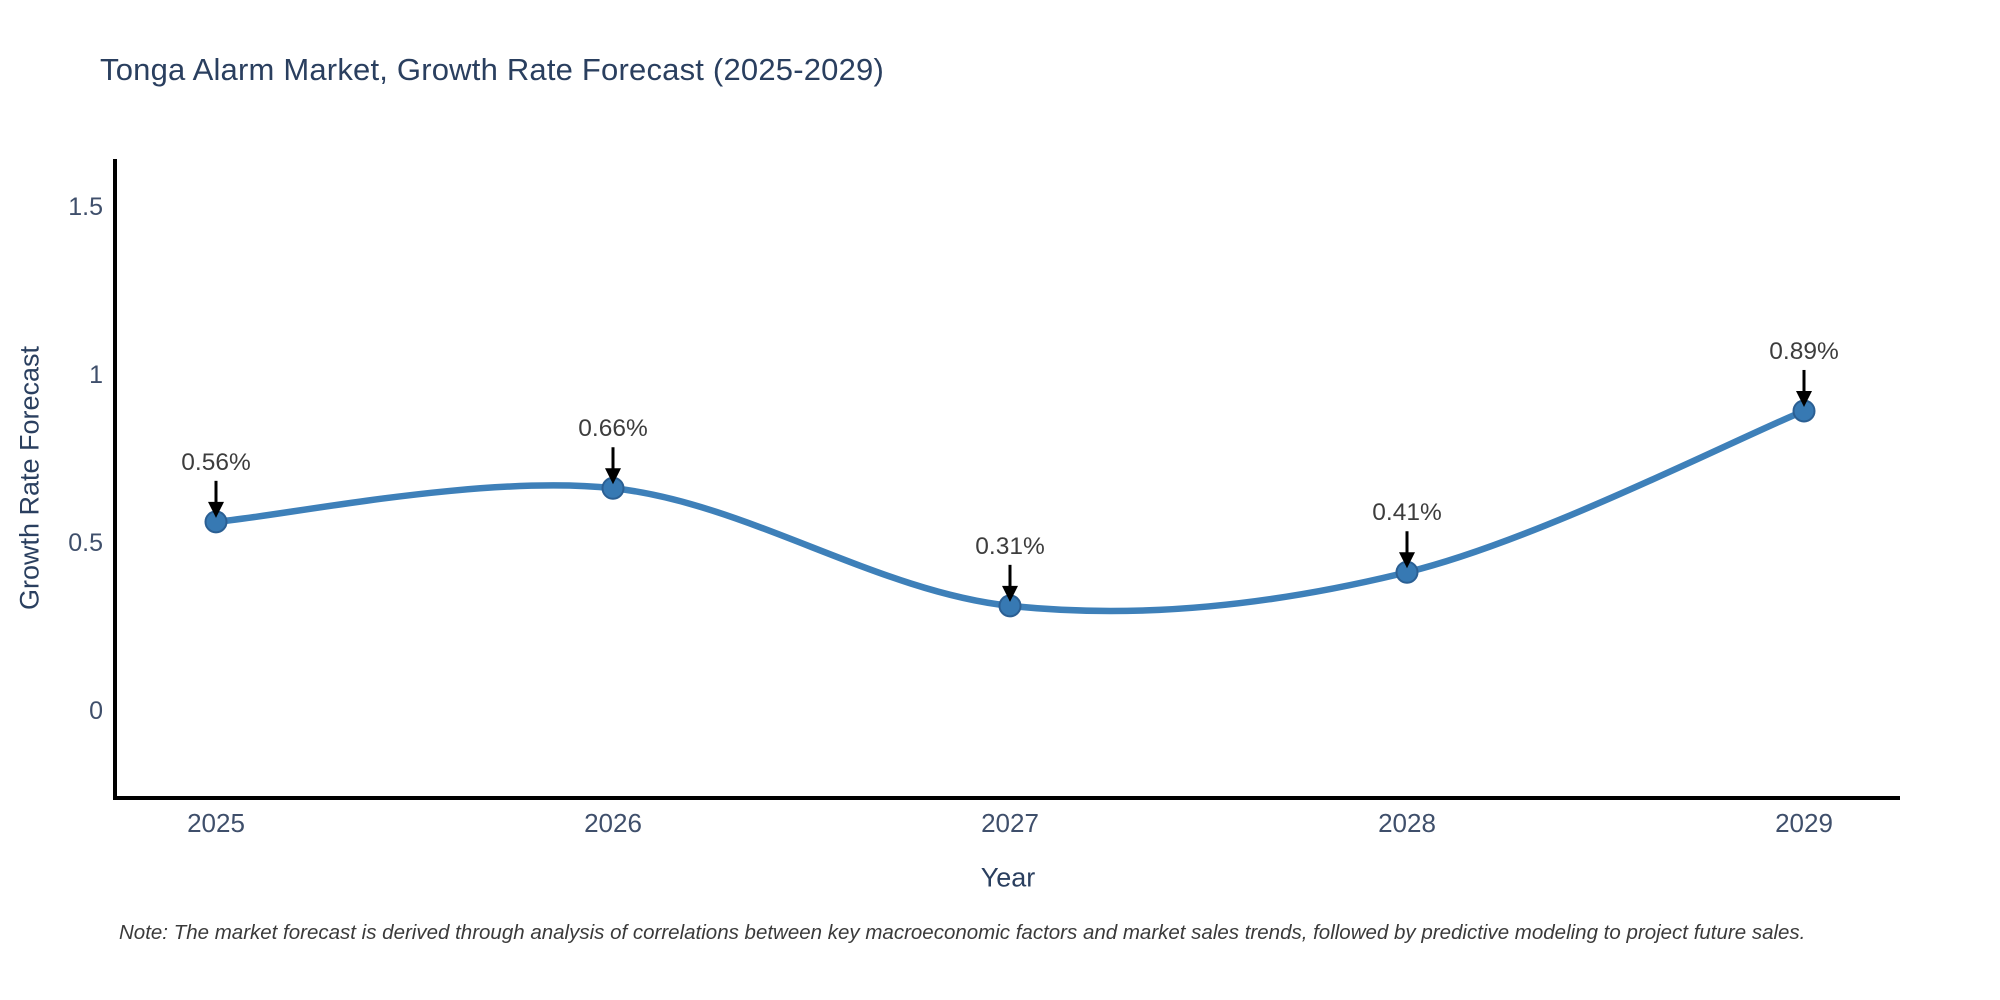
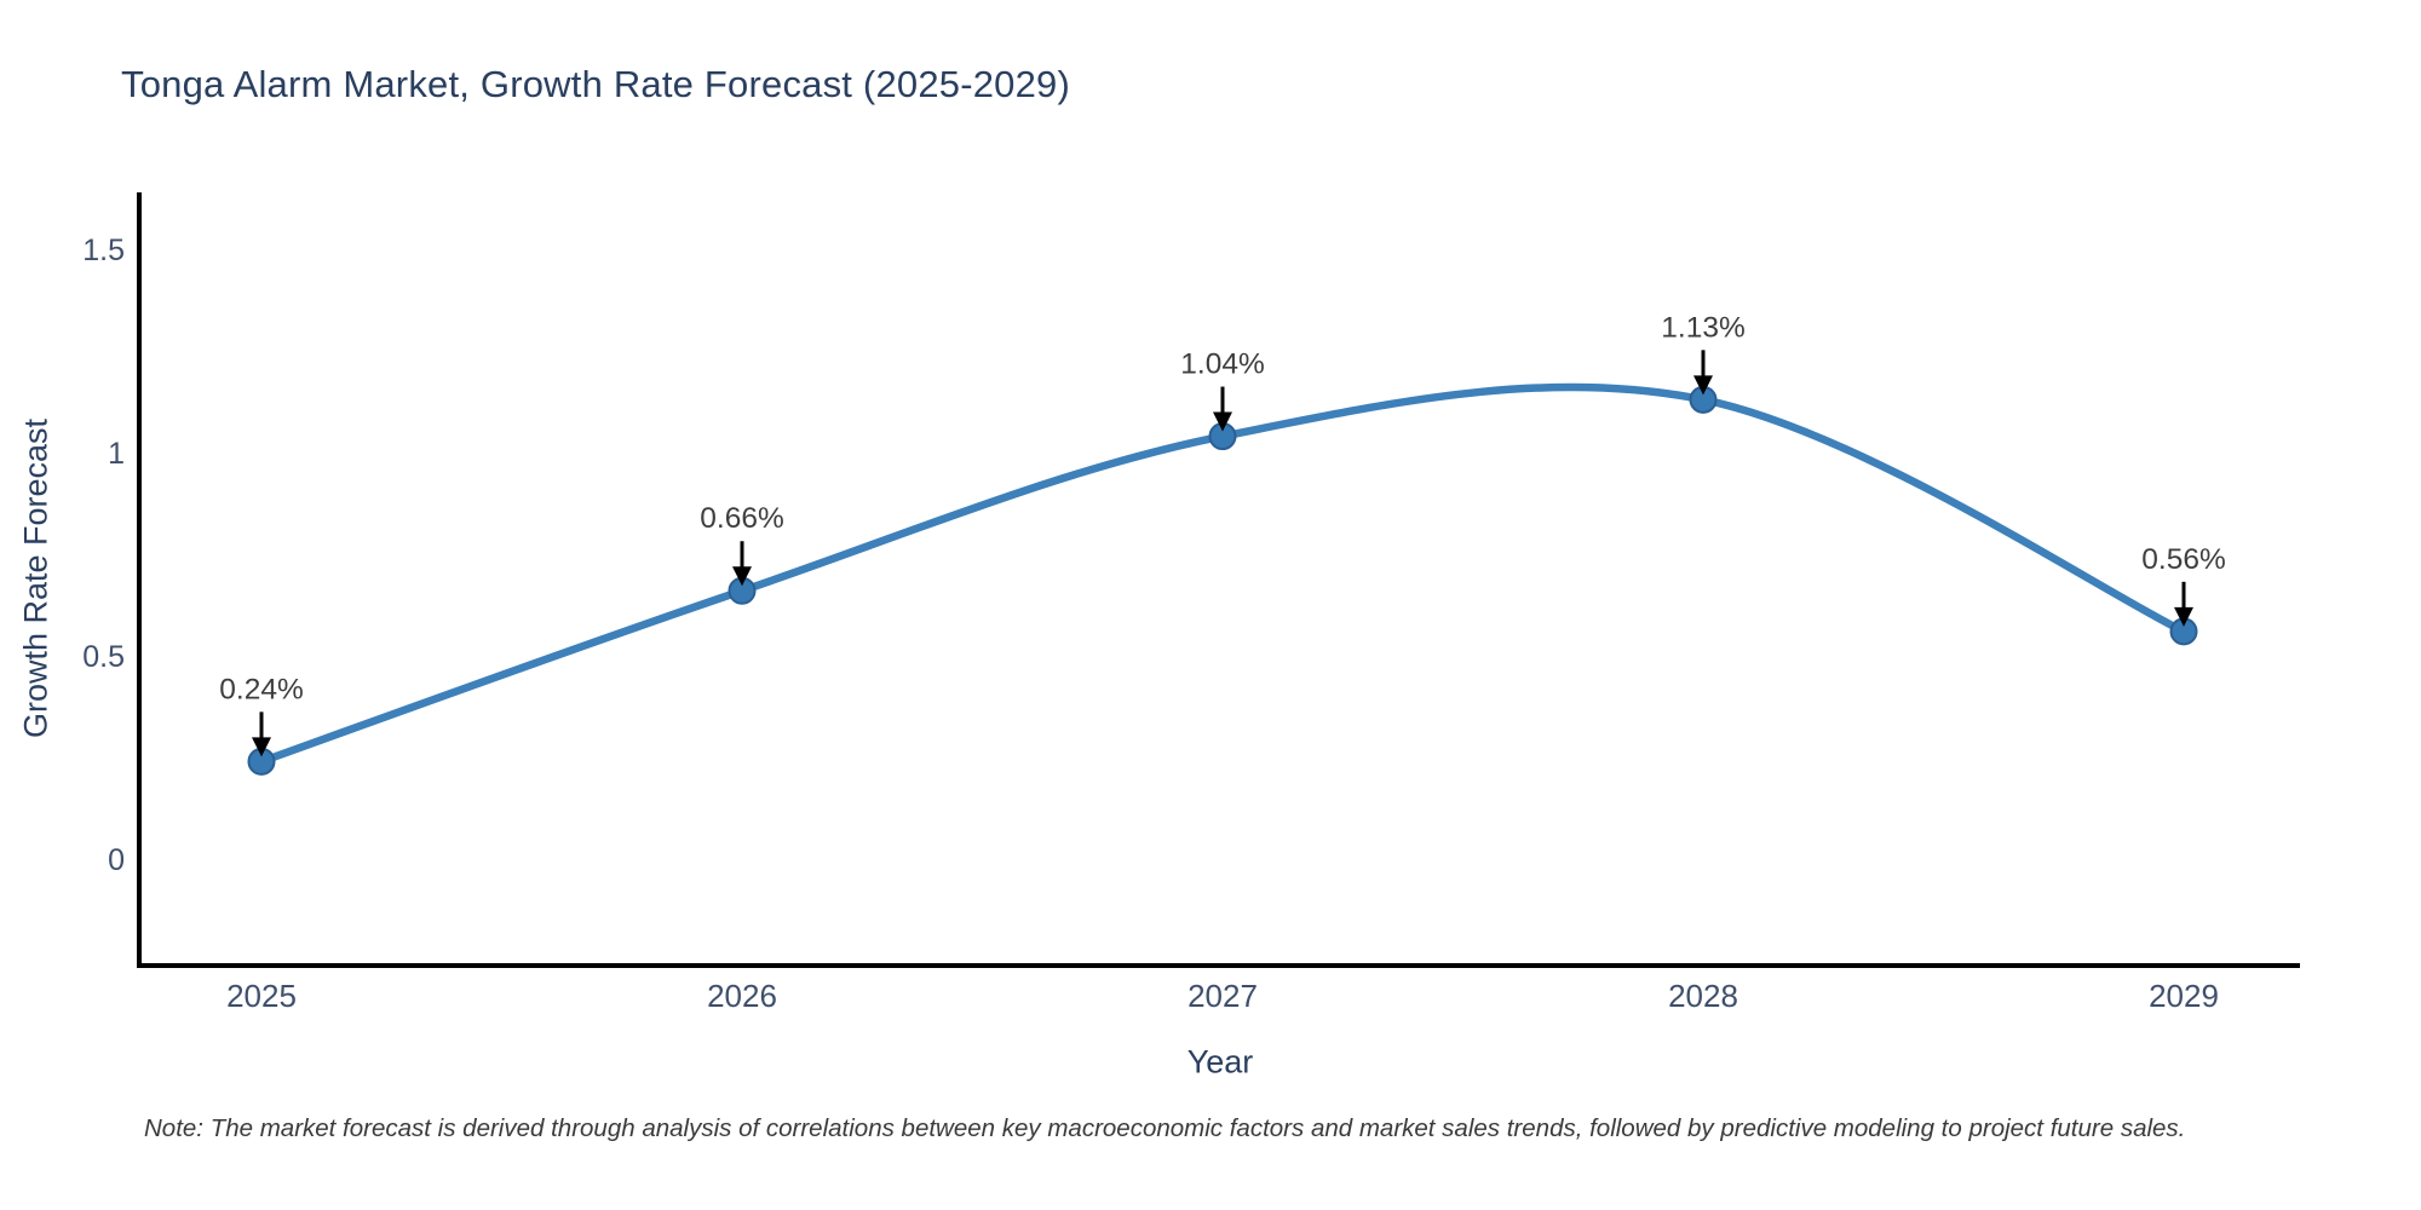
2025: 0.56% -> 0.24%
2027: 0.31% -> 1.04%
2028: 0.41% -> 1.13%
2029: 0.89% -> 0.56%
